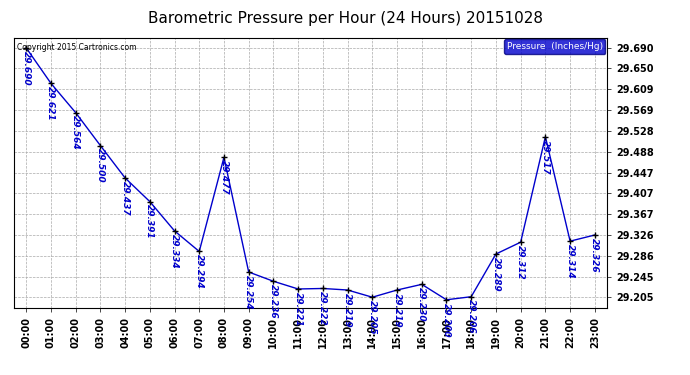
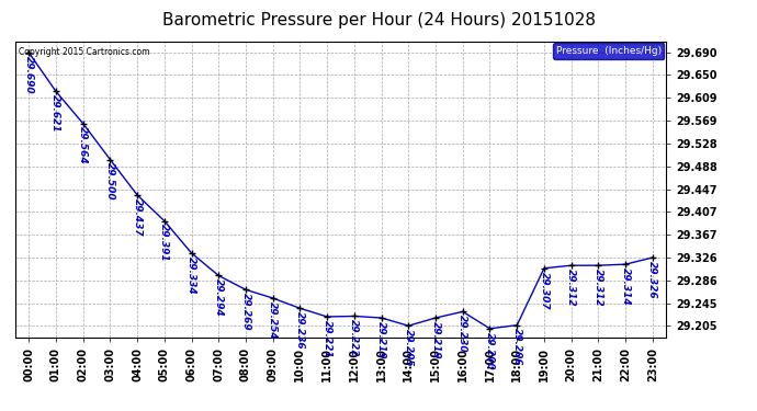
08:00: 29.477 -> 29.269
19:00: 29.289 -> 29.307
21:00: 29.517 -> 29.312
